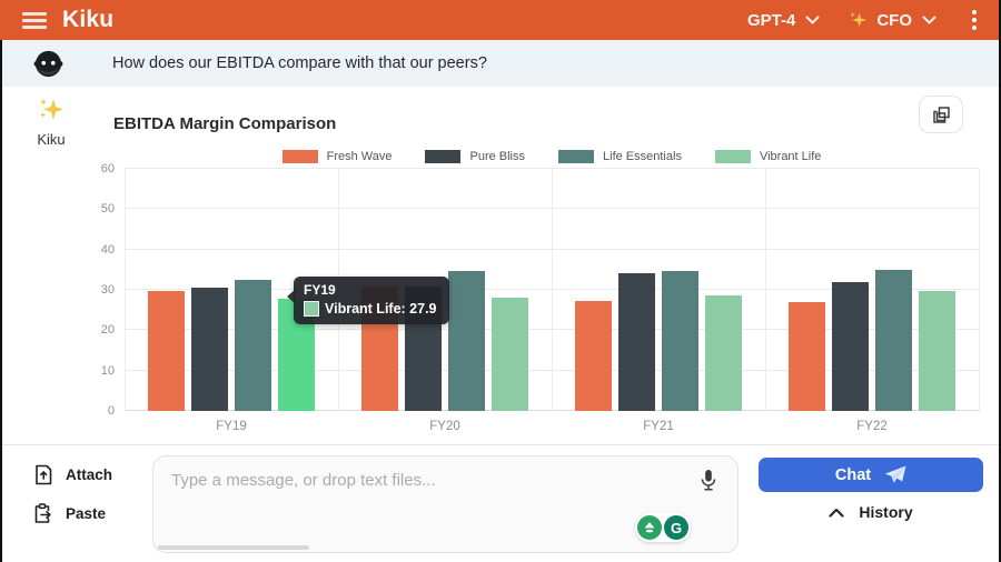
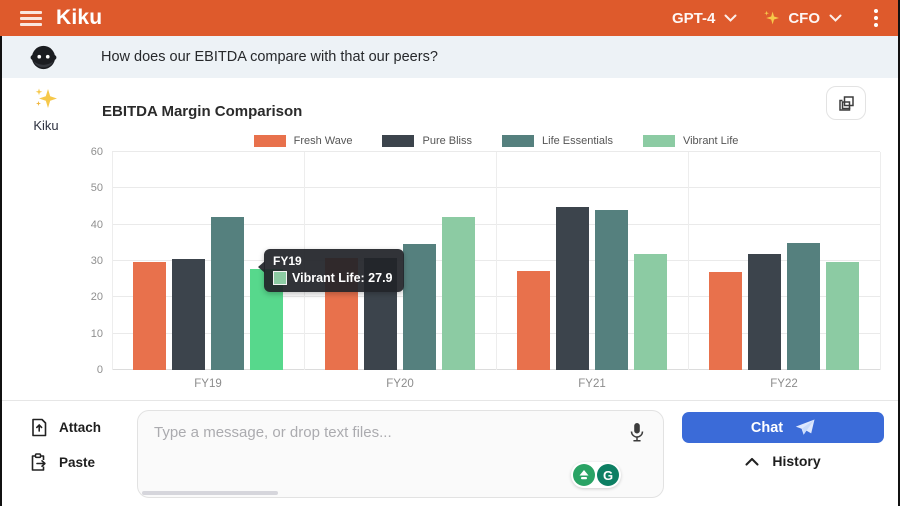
Life Essentials/FY19: 32 -> 42
Vibrant Life/FY20: 28 -> 42
Pure Bliss/FY21: 34 -> 45
Life Essentials/FY21: 35 -> 44
Vibrant Life/FY21: 29 -> 32
